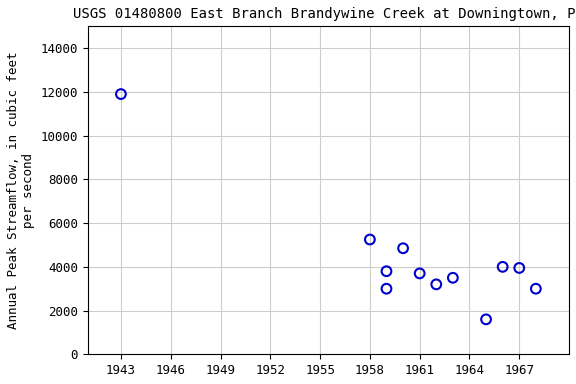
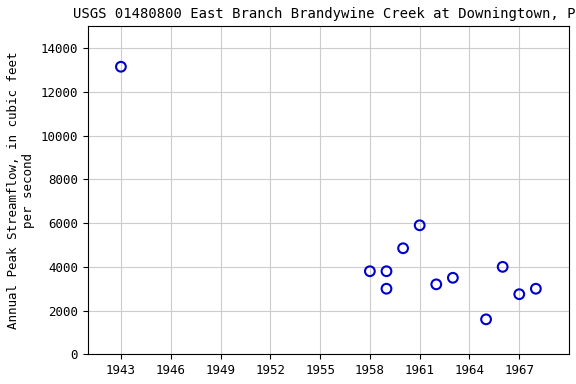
1943: 11900 -> 13150
1958: 5250 -> 3800
1961: 3700 -> 5900
1967: 3950 -> 2750
